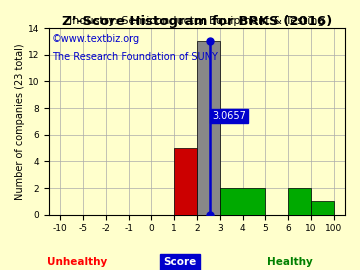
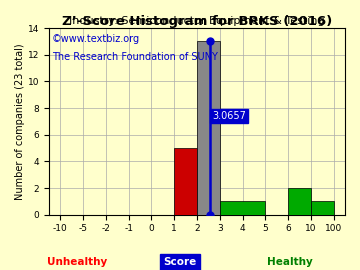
4: 2 -> 1
